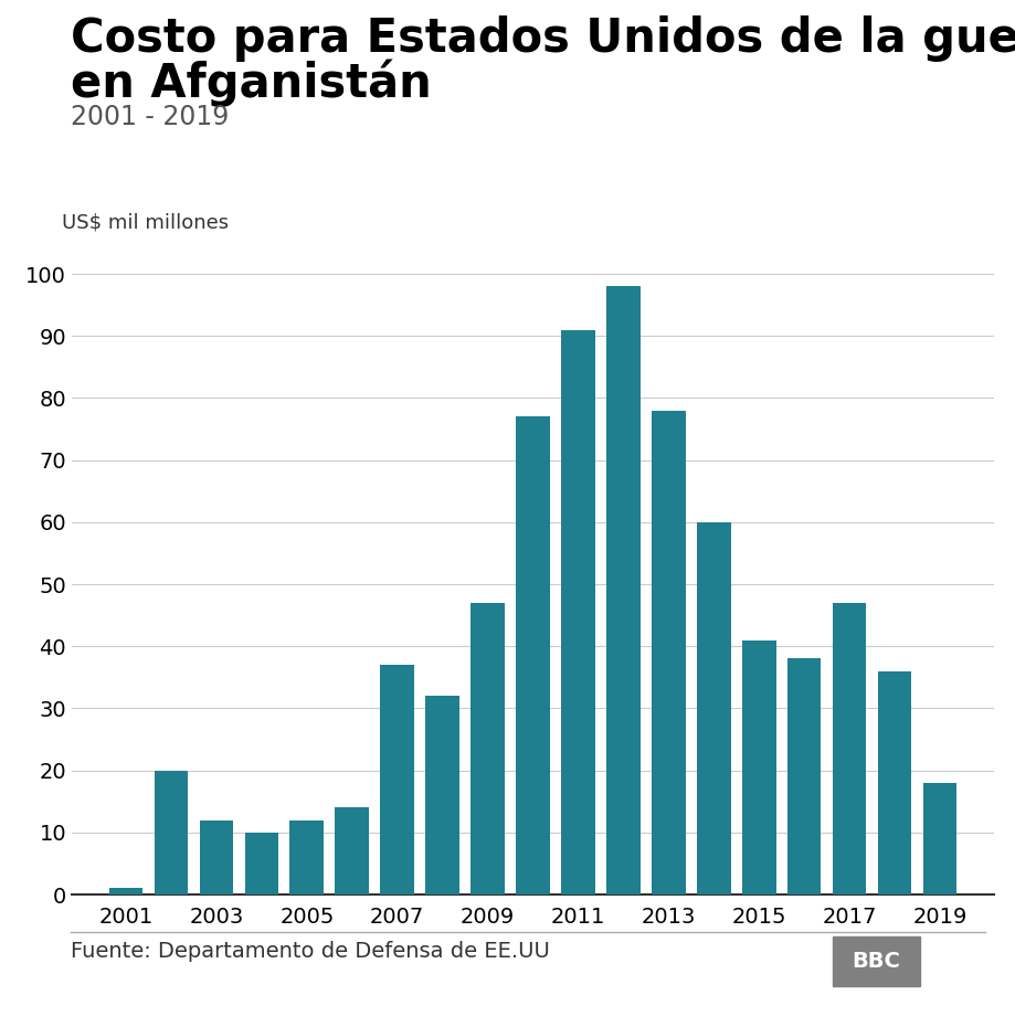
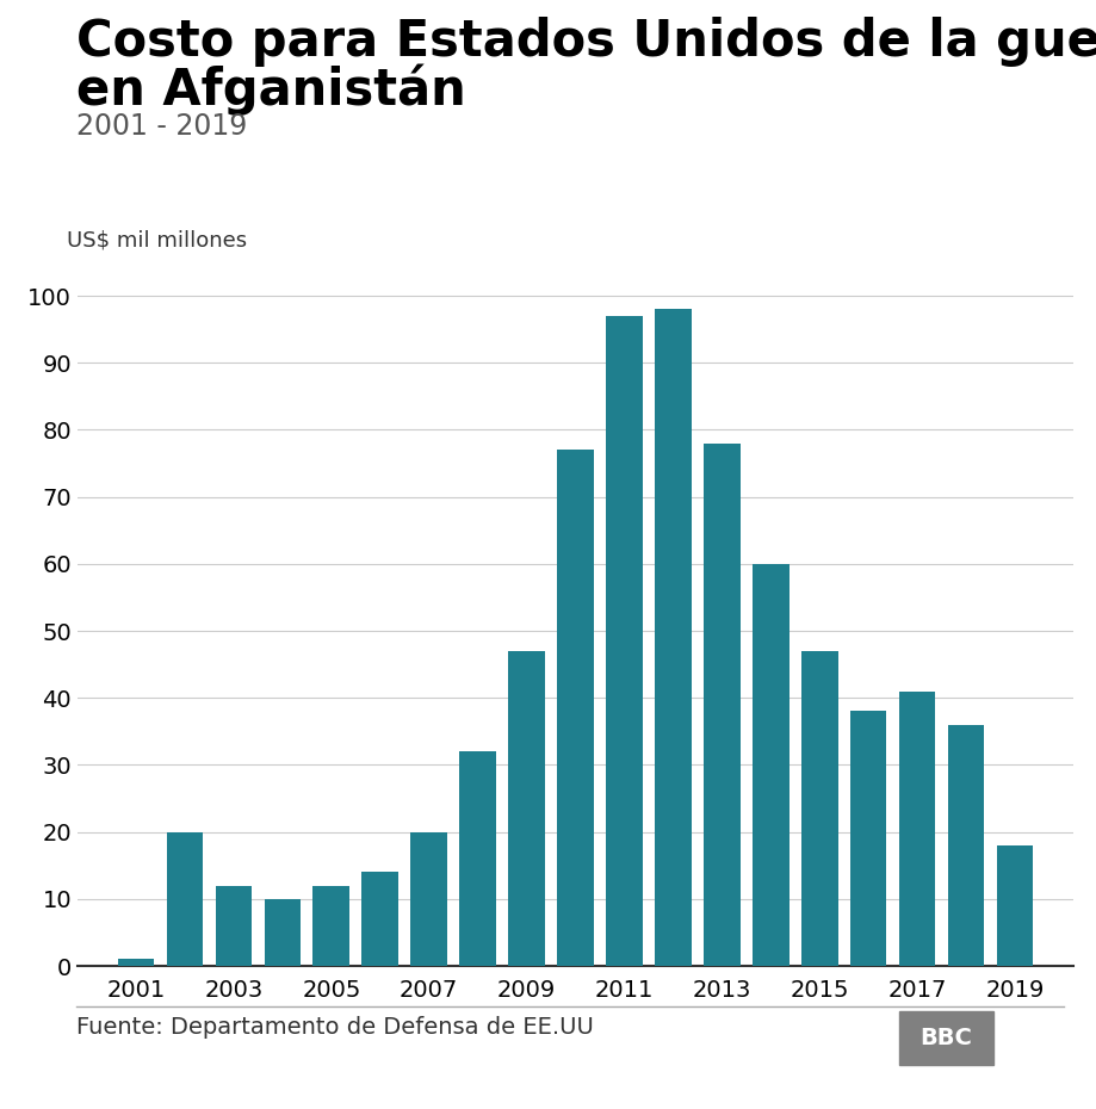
2007: 37 -> 20
2011: 91 -> 97
2015: 41 -> 47
2017: 47 -> 41
